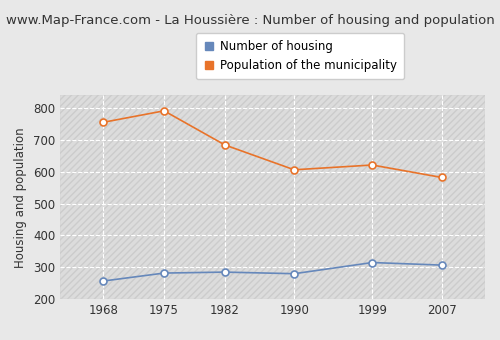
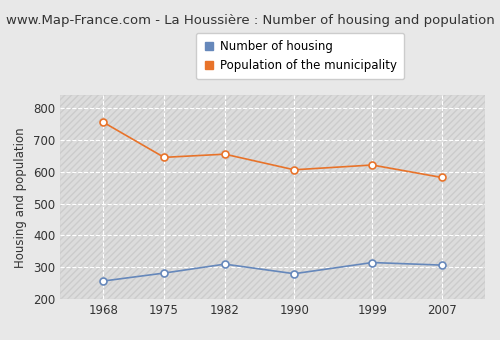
Population of the municipality/1975: 791 -> 645
Number of housing/1982: 285 -> 310
Population of the municipality/1982: 684 -> 655
